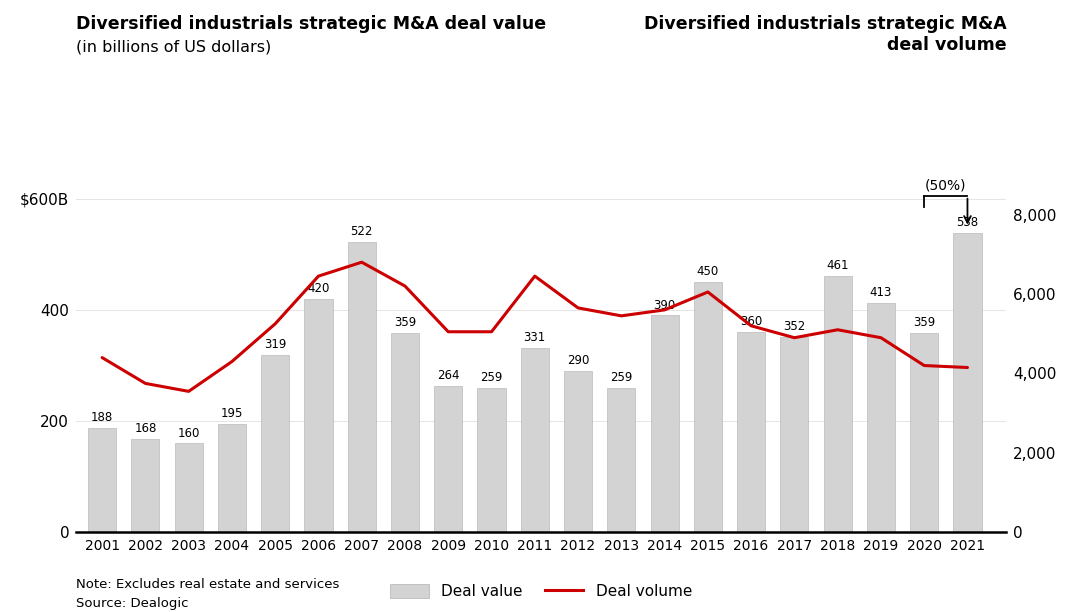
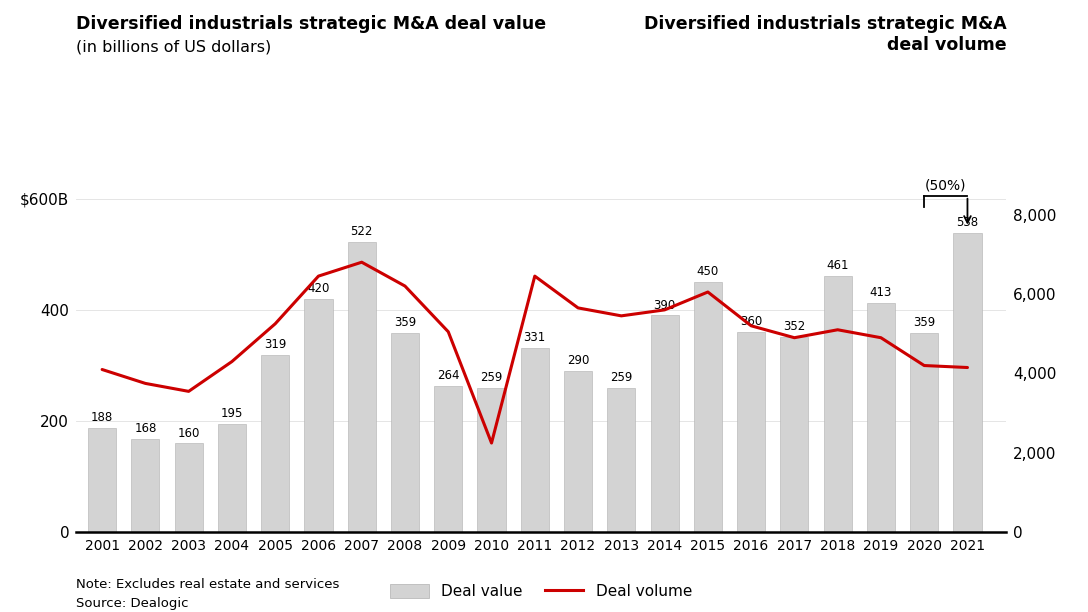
Deal volume/2001: 4,400 -> 4,100
Deal volume/2010: 5,050 -> 2,250
